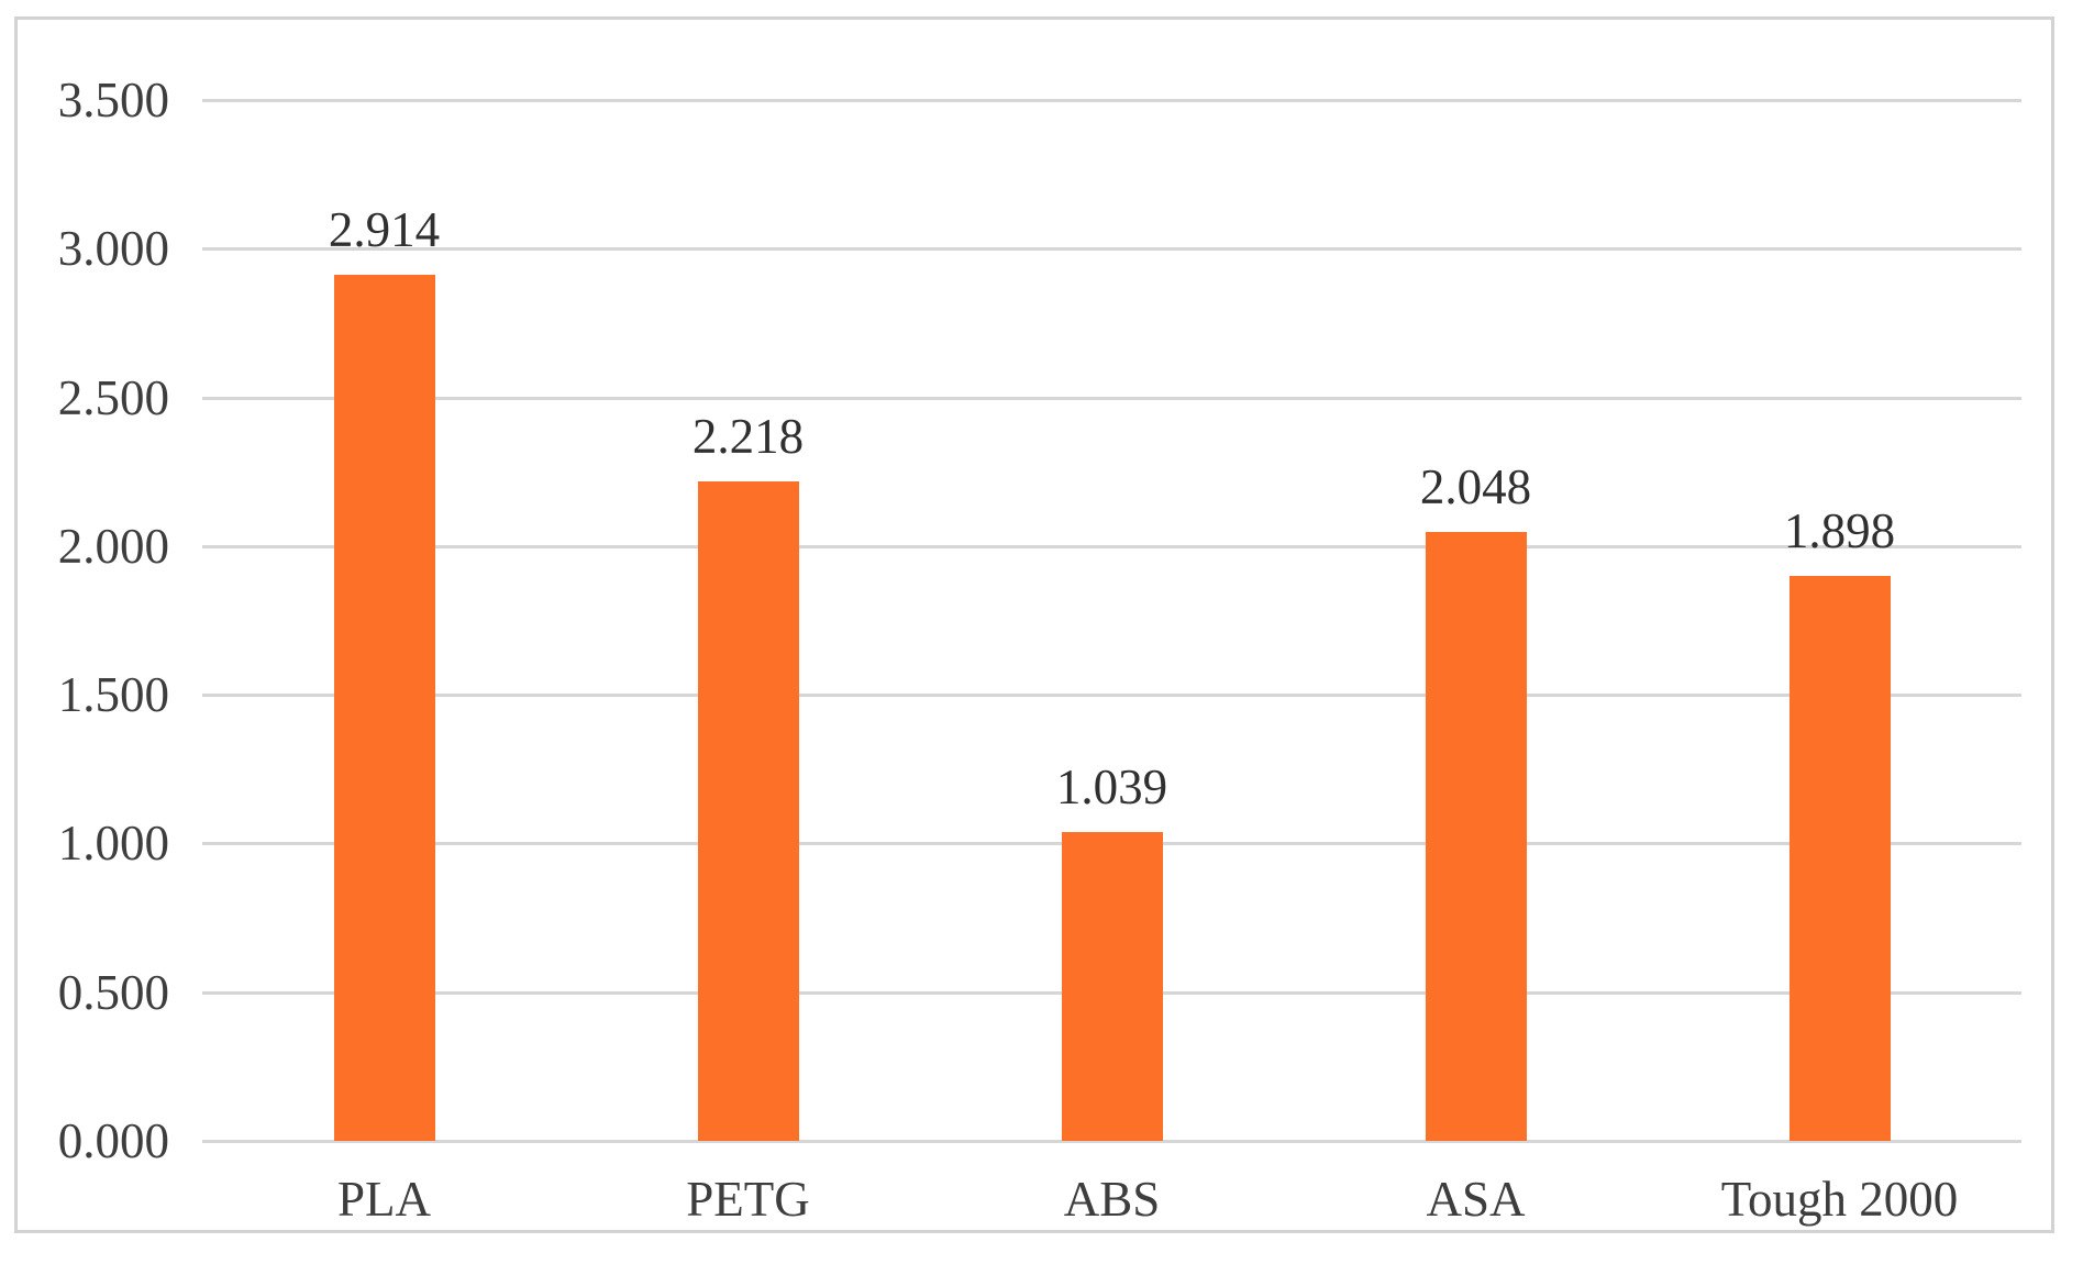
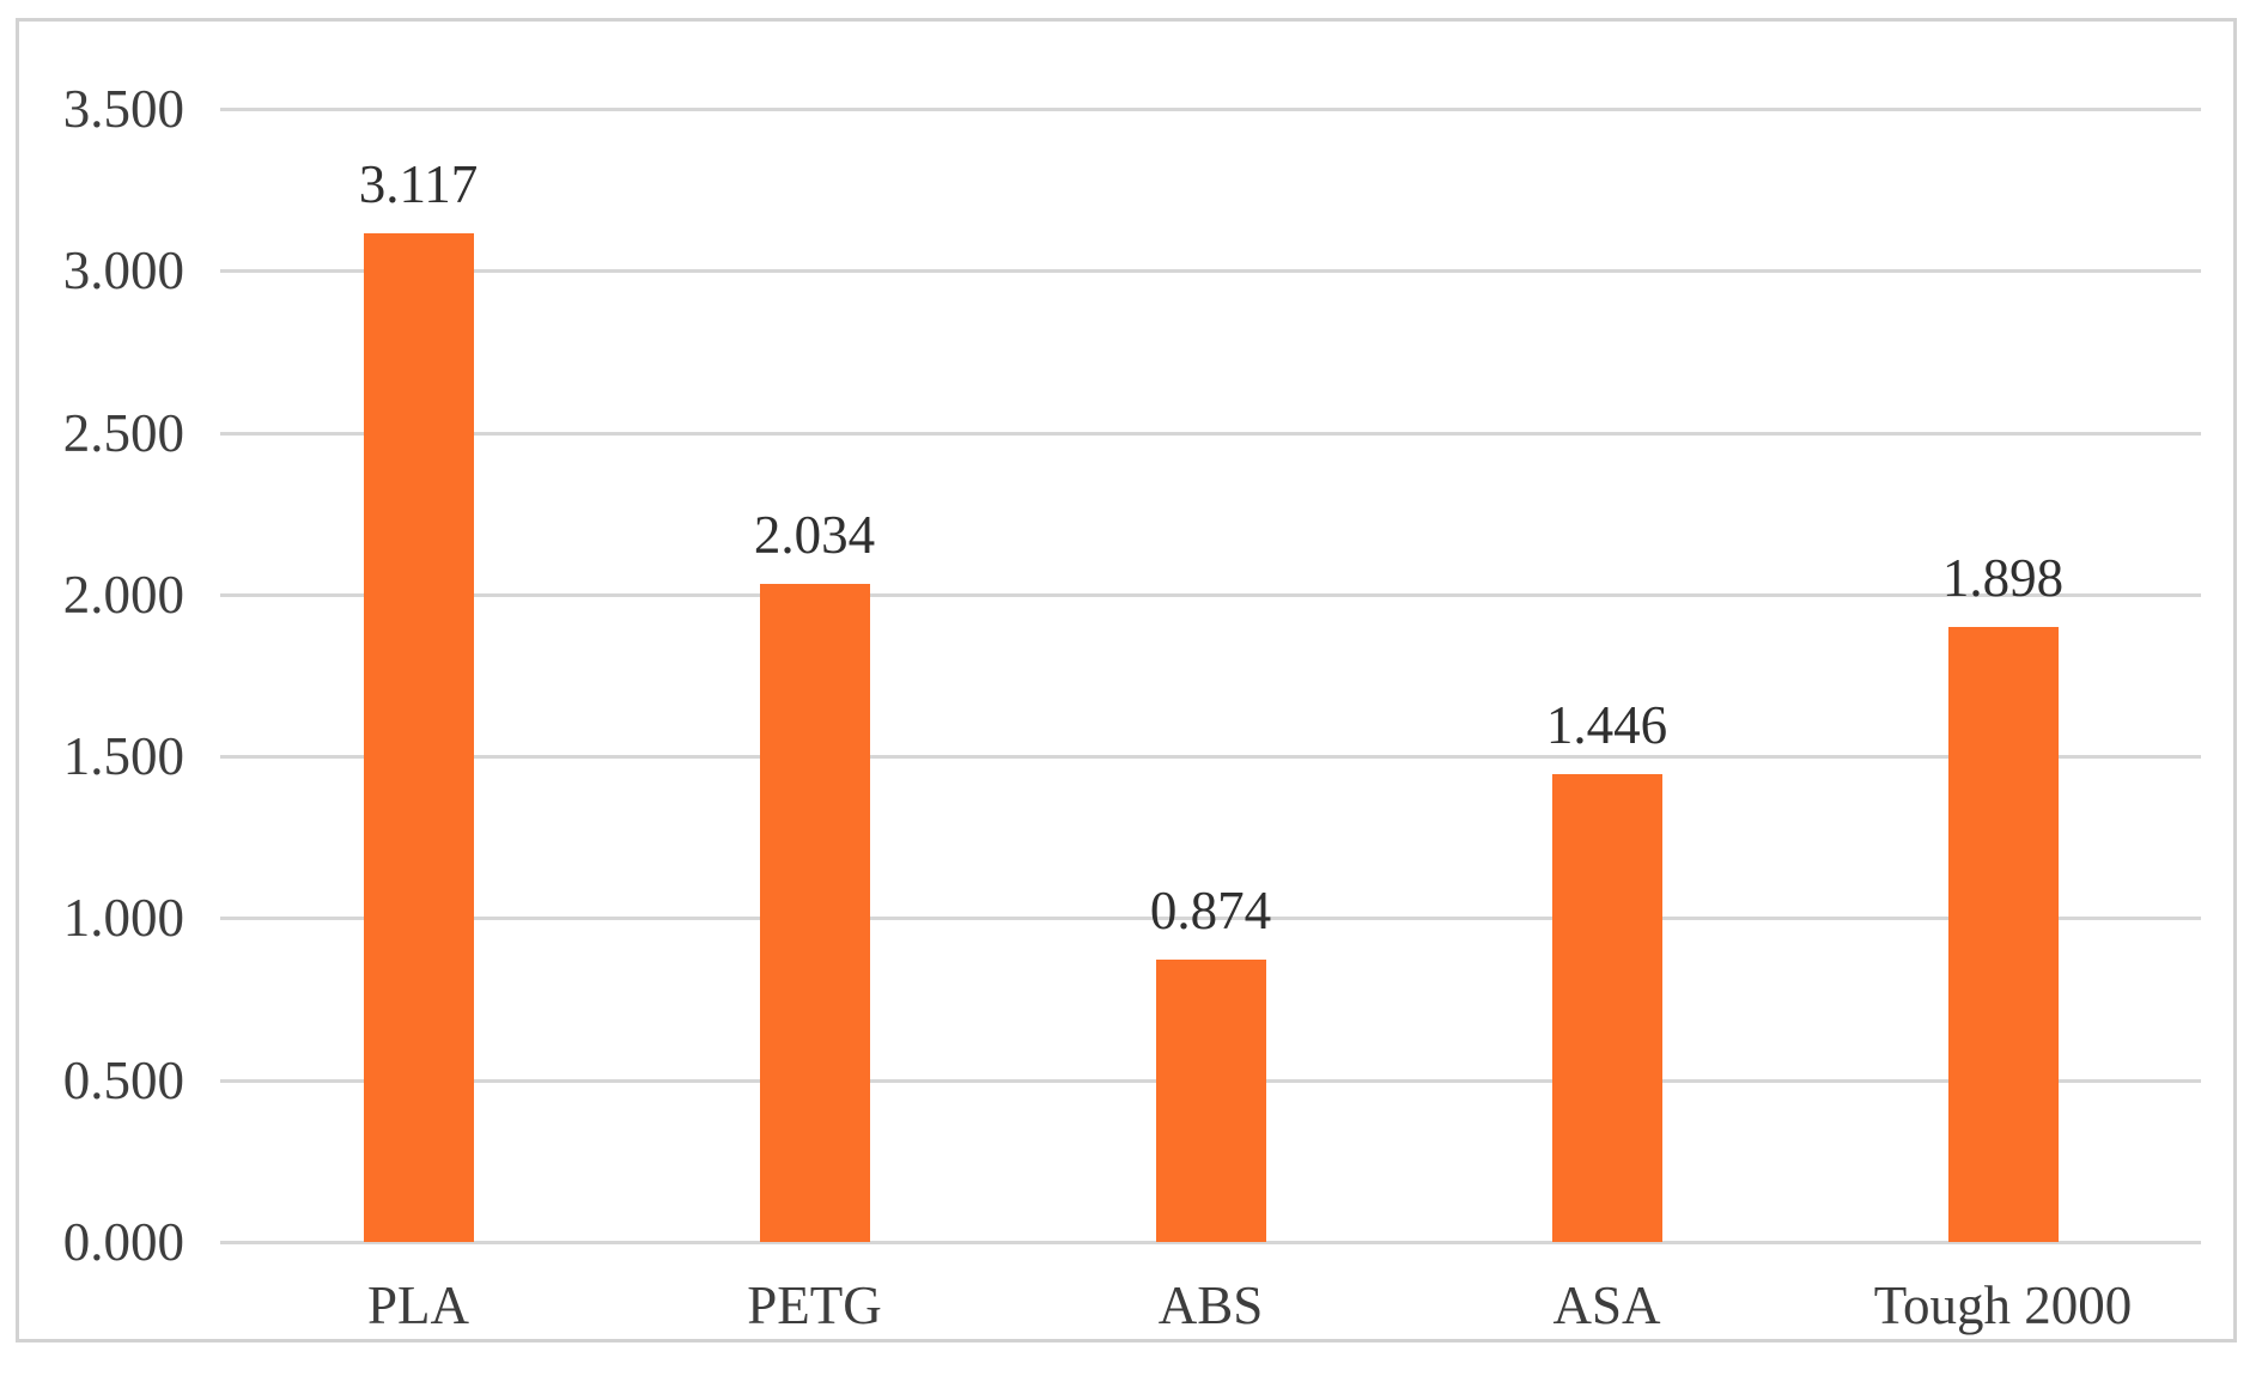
PLA: 2.914 -> 3.117
PETG: 2.218 -> 2.034
ABS: 1.039 -> 0.874
ASA: 2.048 -> 1.446
